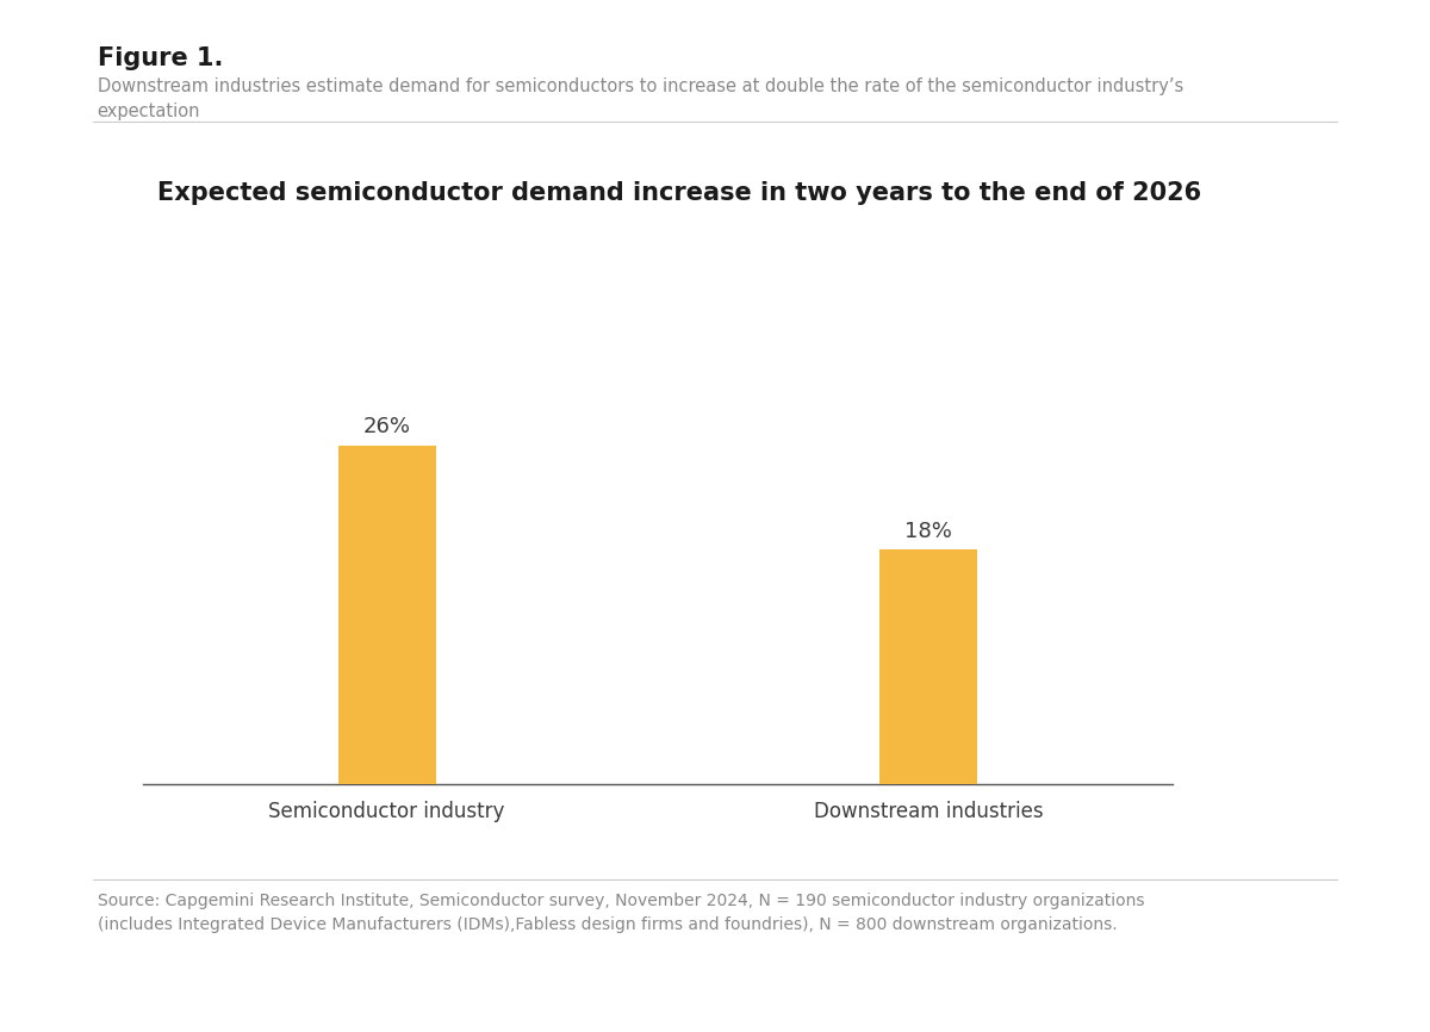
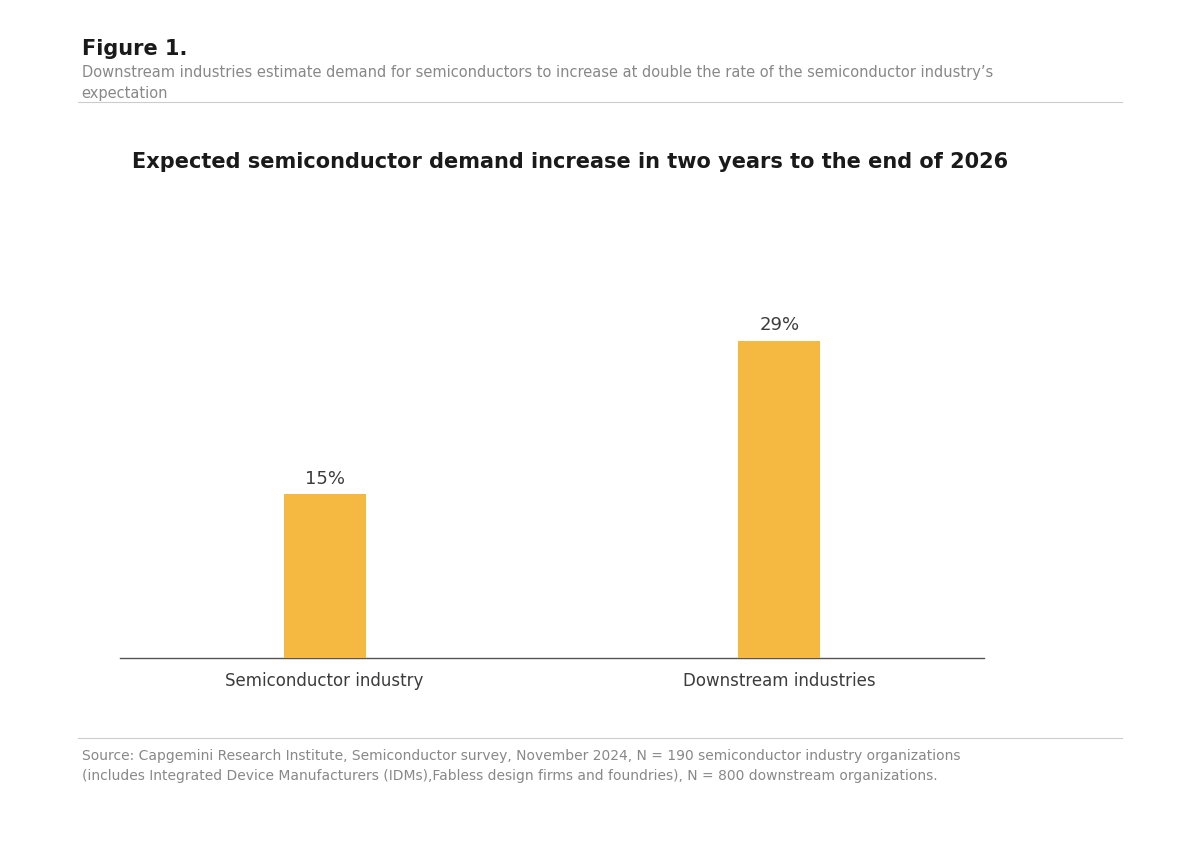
Semiconductor industry: 26% -> 15%
Downstream industries: 18% -> 29%
